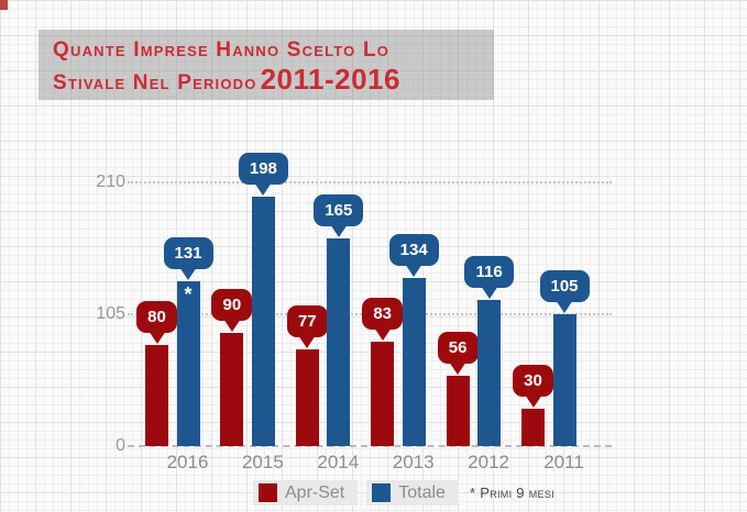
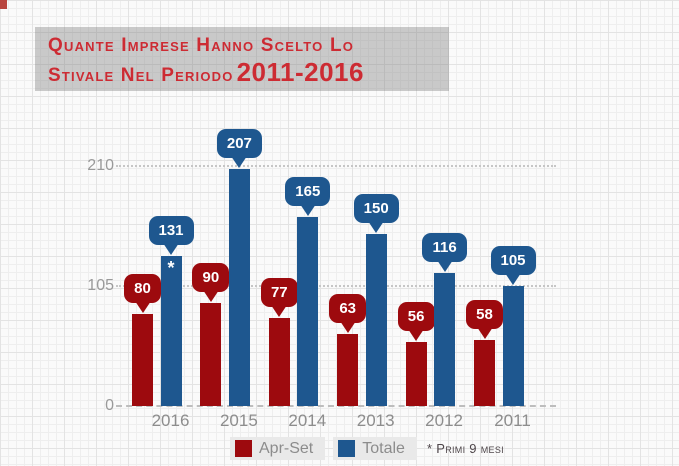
Totale/2015: 198 -> 207
Apr-Set/2013: 83 -> 63
Totale/2013: 134 -> 150
Apr-Set/2011: 30 -> 58
